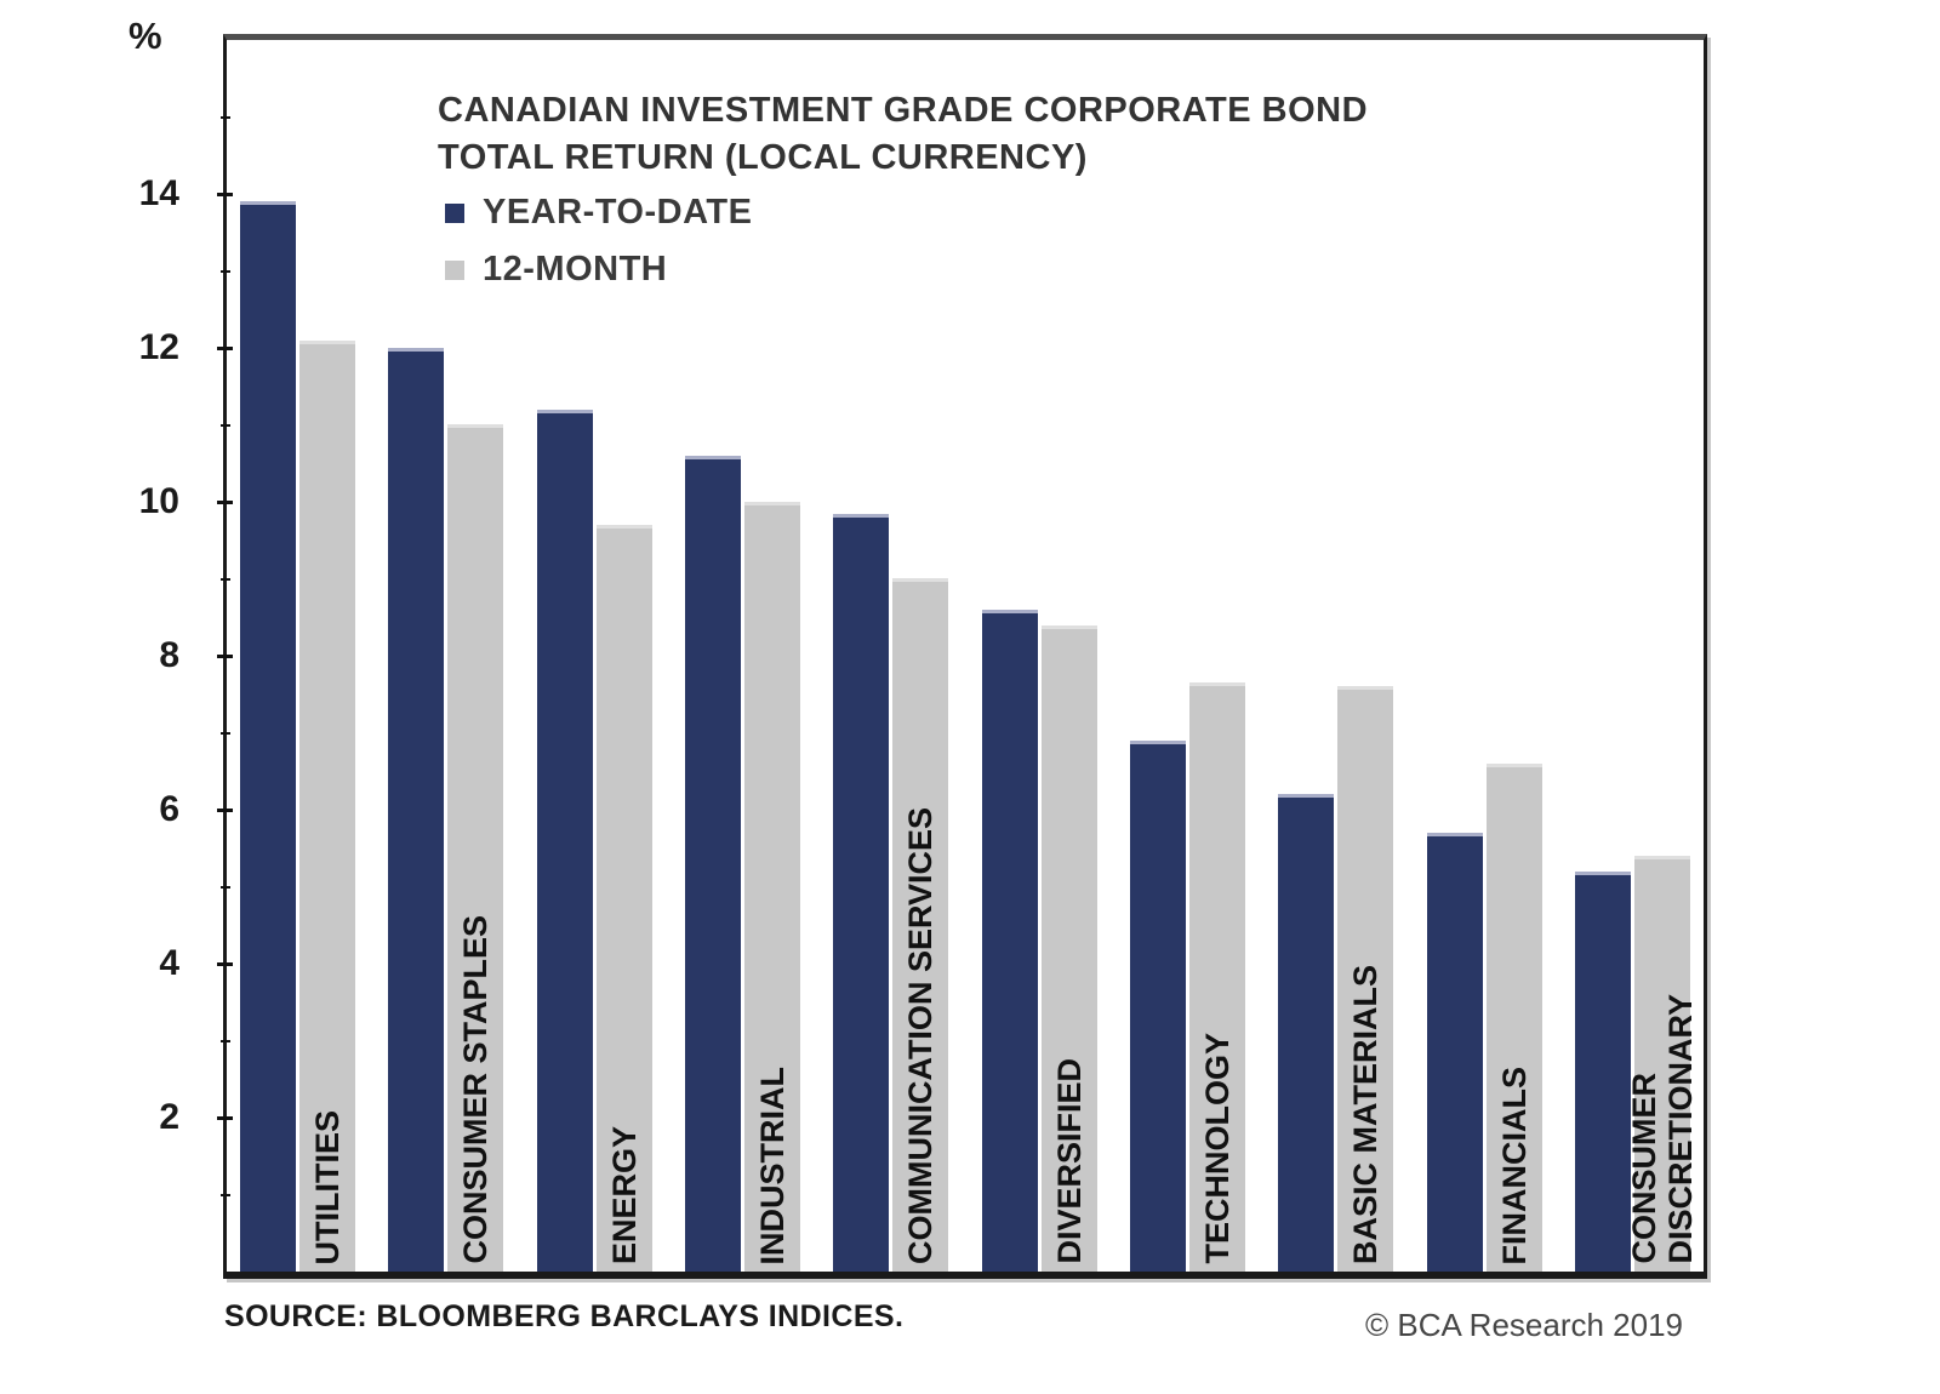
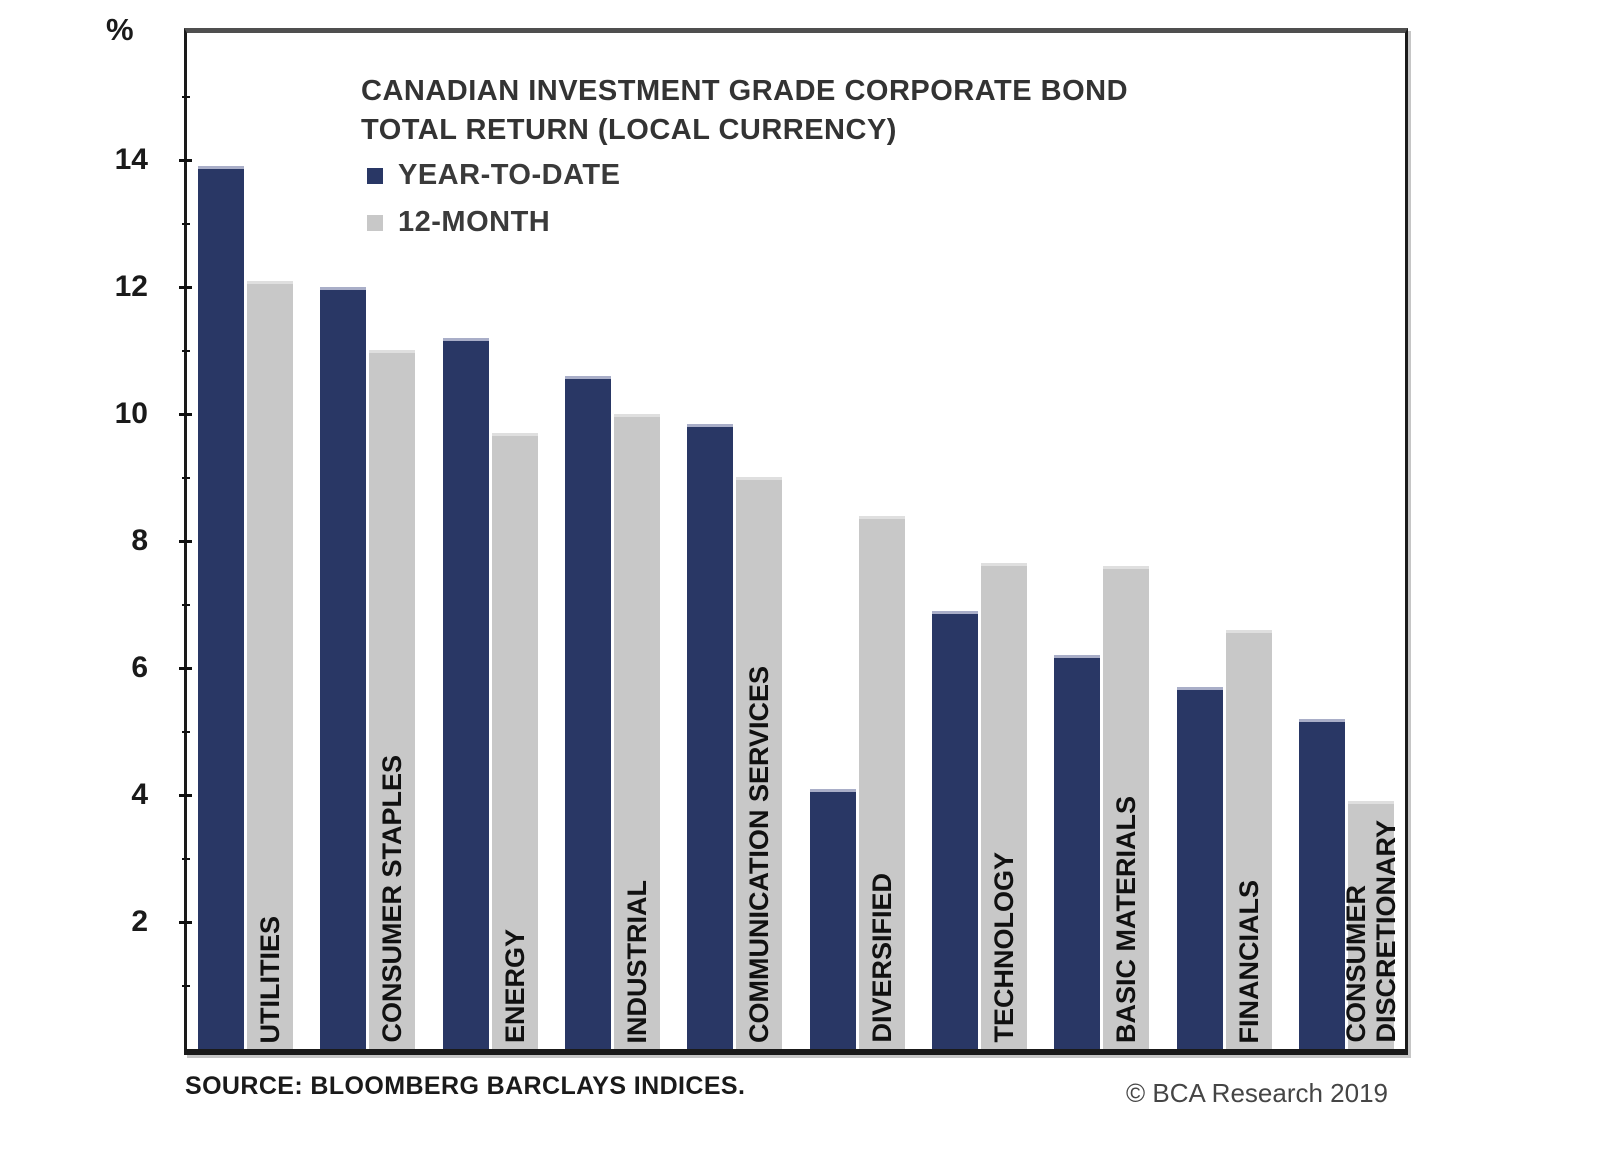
YEAR-TO-DATE/DIVERSIFIED: 8.6 -> 4.1
12-MONTH/CONSUMER DISCRETIONARY: 5.4 -> 3.9
